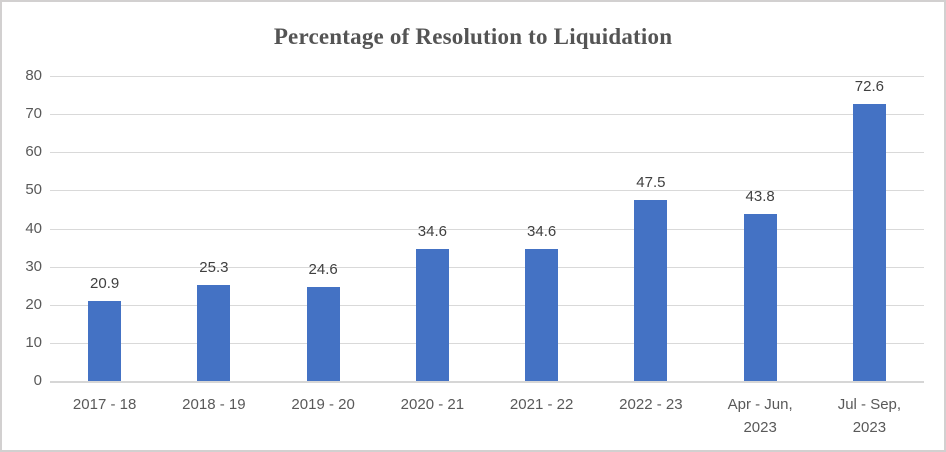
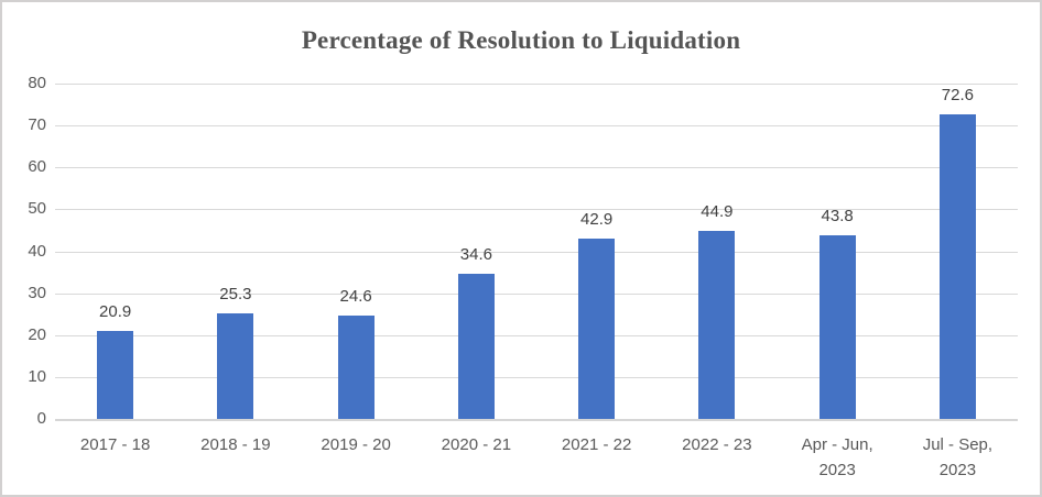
2021 - 22: 34.6 -> 42.9
2022 - 23: 47.5 -> 44.9
